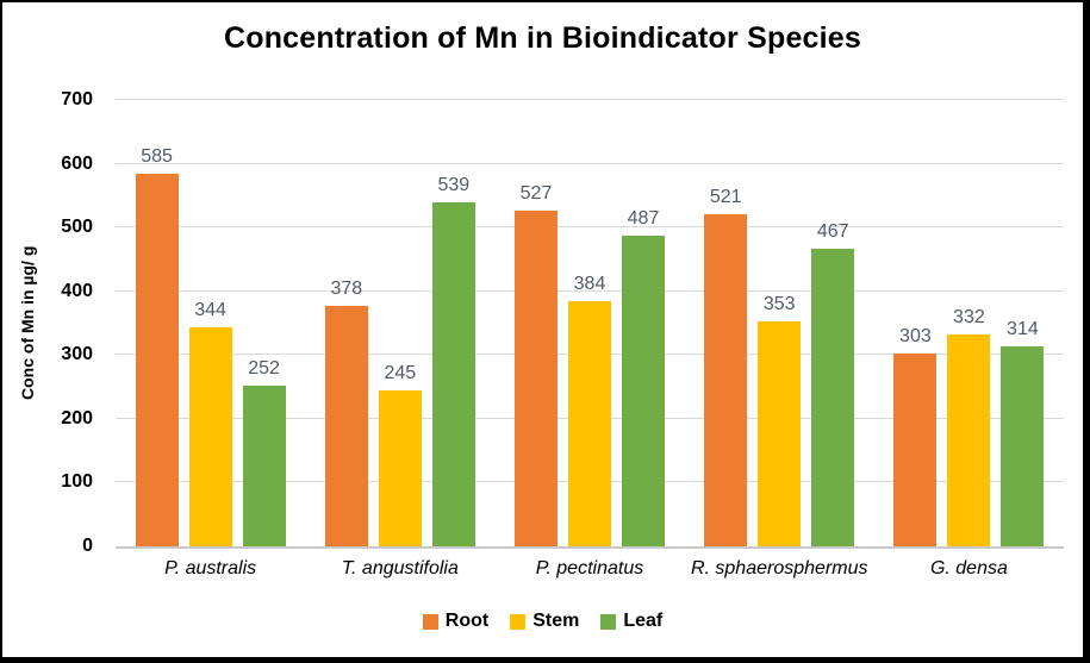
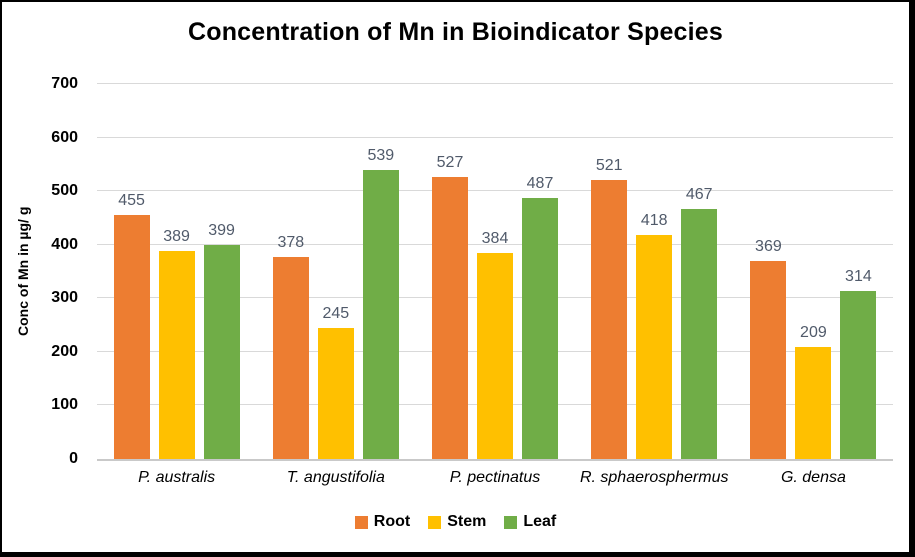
Root/P. australis: 585 -> 455
Stem/P. australis: 344 -> 389
Leaf/P. australis: 252 -> 399
Stem/R. sphaerosphermus: 353 -> 418
Root/G. densa: 303 -> 369
Stem/G. densa: 332 -> 209
